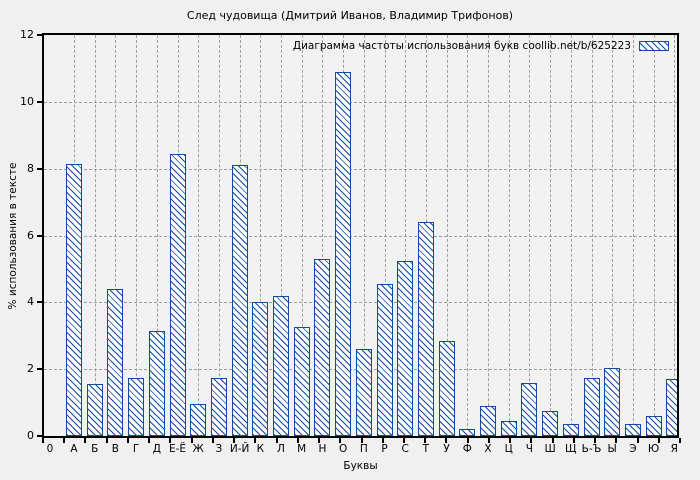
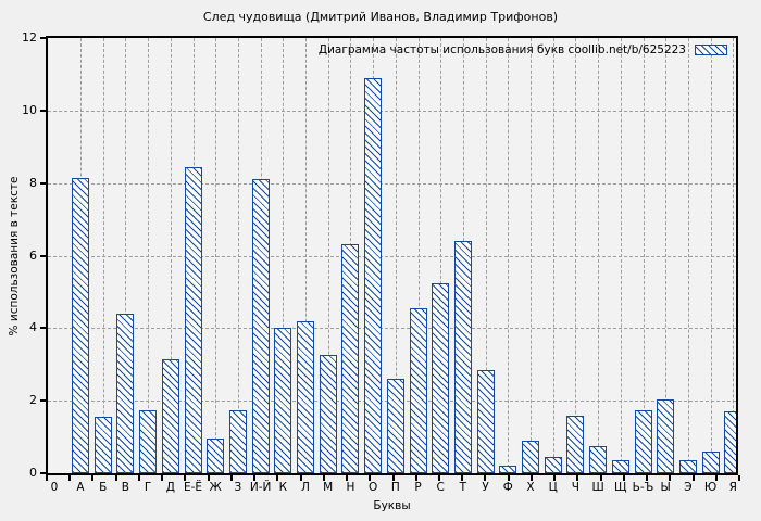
Н: 5.3 -> 6.3
